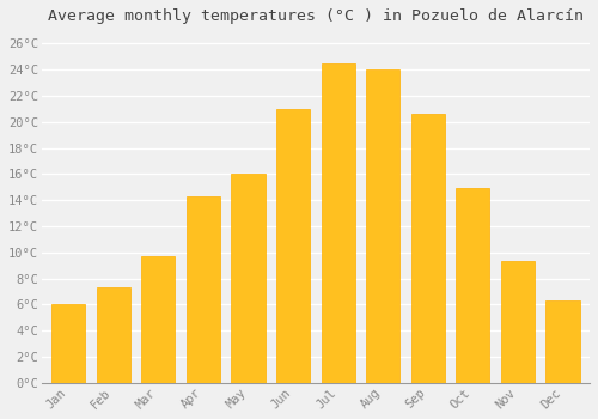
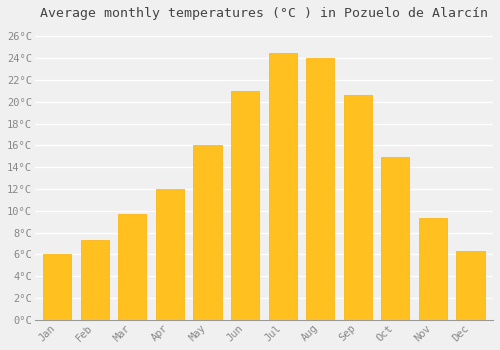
Apr: 14.3°C -> 12.0°C
